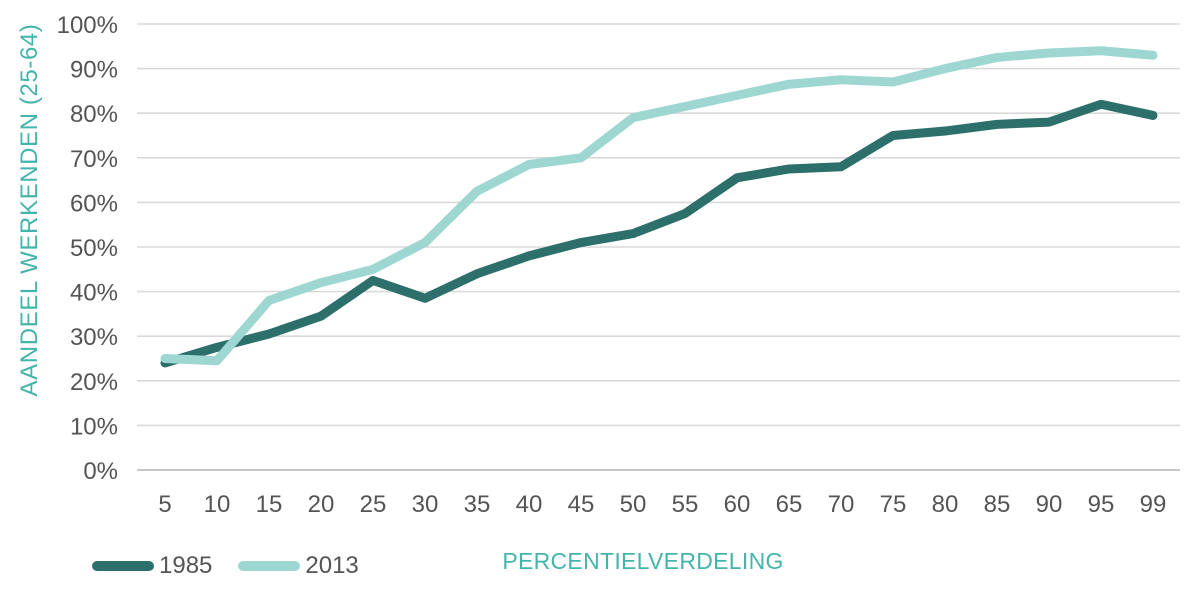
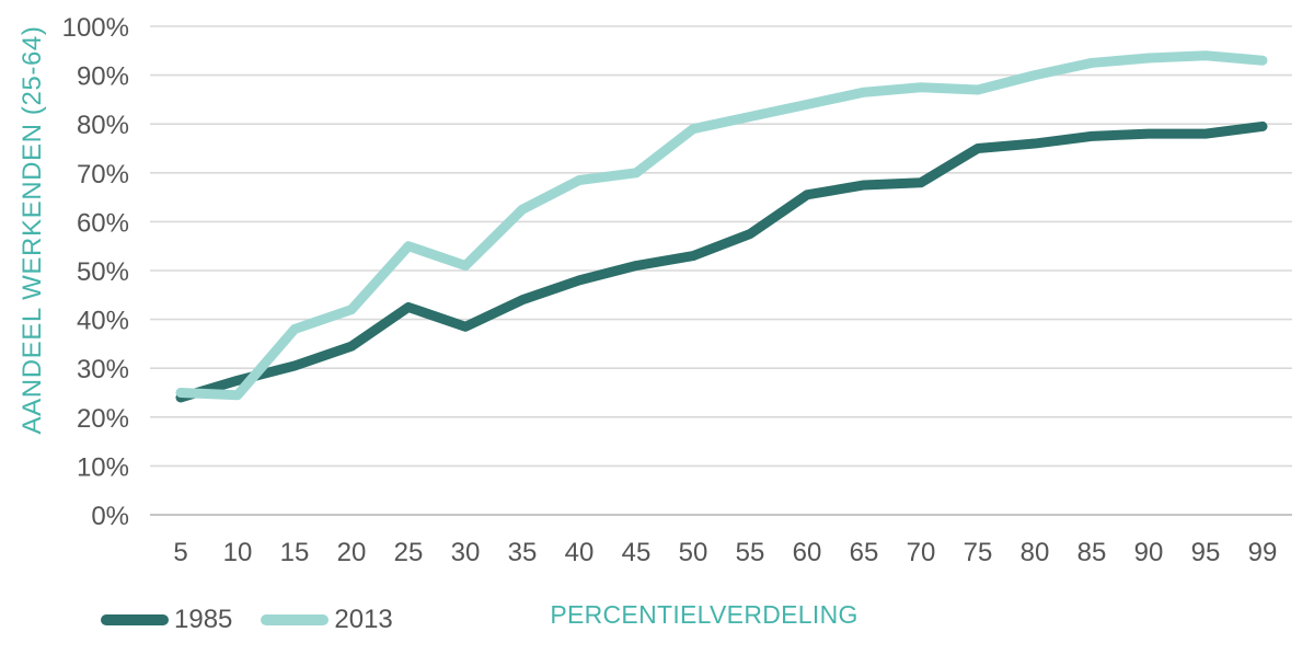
2013/25: 45% -> 55%
1985/95: 82% -> 78%
